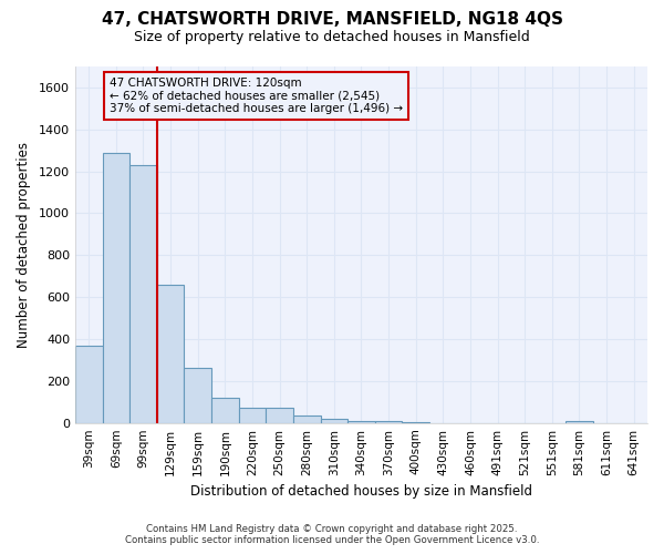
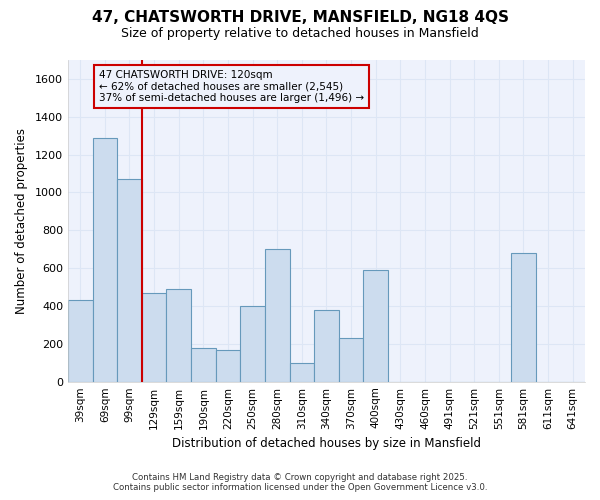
39sqm: 370 -> 430
99sqm: 1230 -> 1070
129sqm: 660 -> 470
159sqm: 260 -> 490
190sqm: 120 -> 180
220sqm: 70 -> 170
250sqm: 70 -> 400
280sqm: 40 -> 700
310sqm: 20 -> 100
340sqm: 10 -> 380
370sqm: 10 -> 230
400sqm: 0 -> 590
581sqm: 10 -> 680
